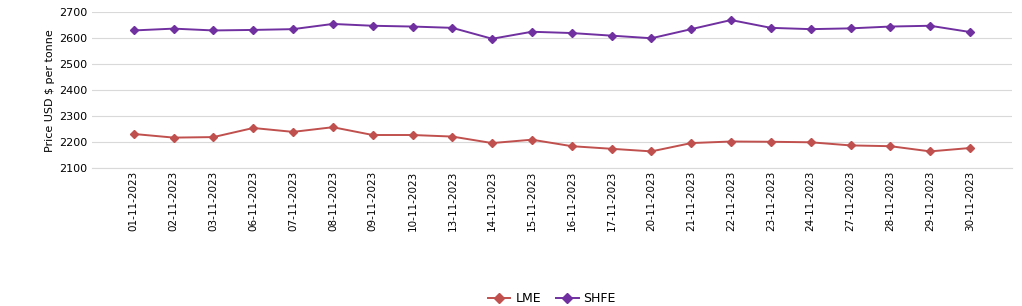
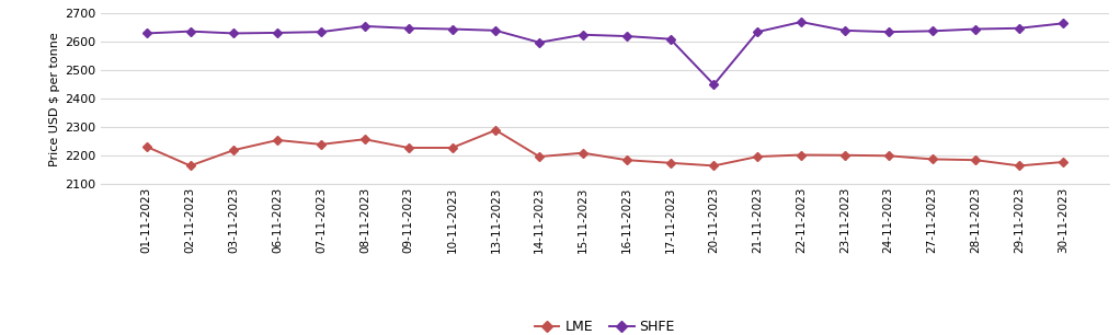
LME/02-11-2023: 2218 -> 2165
LME/13-11-2023: 2222 -> 2290
SHFE/20-11-2023: 2600 -> 2450
SHFE/30-11-2023: 2624 -> 2665
